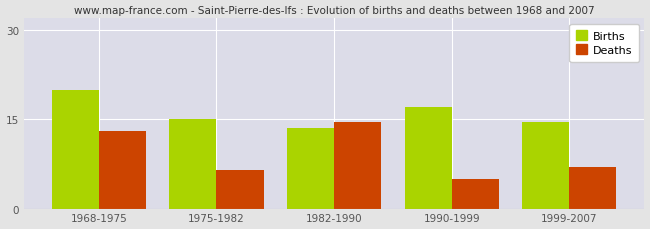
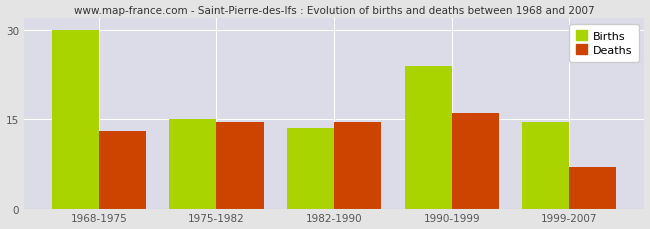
Births/1968-1975: 20.0 -> 30.0
Deaths/1975-1982: 6.4 -> 14.5
Births/1990-1999: 17.0 -> 24.0
Deaths/1990-1999: 5.0 -> 16.0
